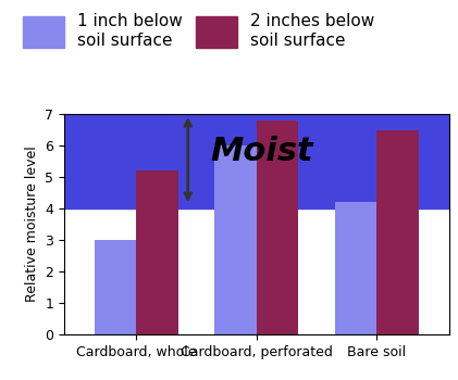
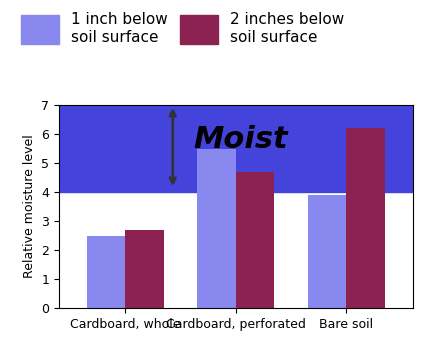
1 inch below soil surface/Cardboard, whole: 3.0 -> 2.5
2 inches below soil surface/Cardboard, whole: 5.2 -> 2.7
1 inch below soil surface/Cardboard, perforated: 6.0 -> 5.5
2 inches below soil surface/Cardboard, perforated: 6.8 -> 4.7
1 inch below soil surface/Bare soil: 4.2 -> 3.9
2 inches below soil surface/Bare soil: 6.5 -> 6.2
